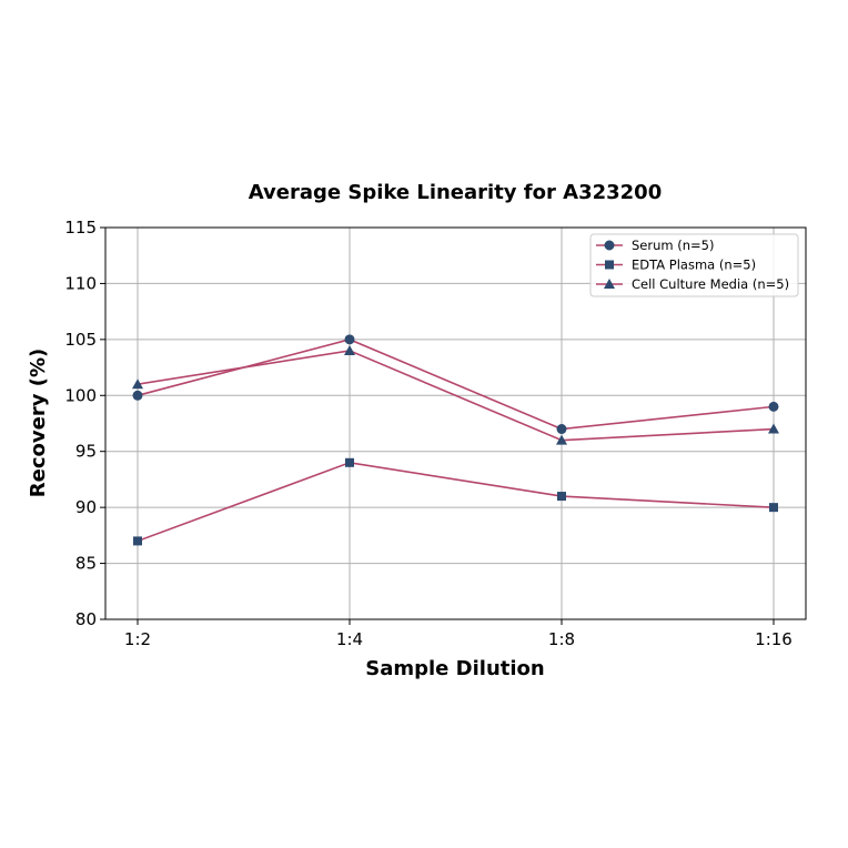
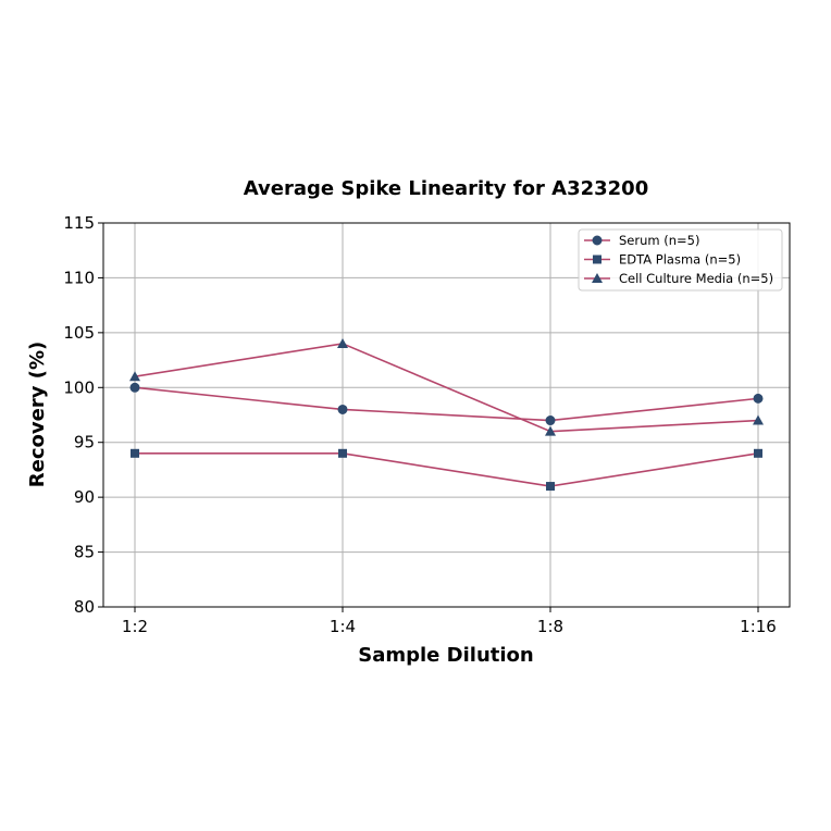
EDTA Plasma (n=5)/1:2: 87 -> 94
Serum (n=5)/1:4: 105 -> 98
EDTA Plasma (n=5)/1:16: 90 -> 94
